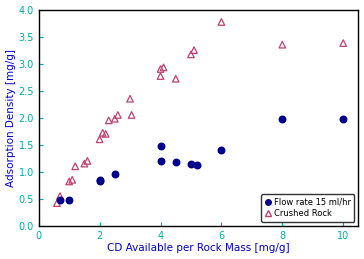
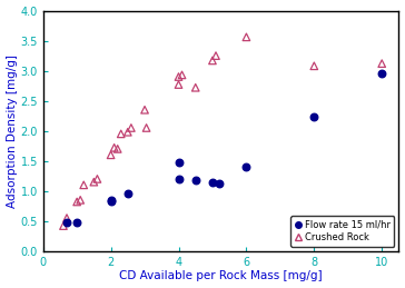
Crushed Rock/6: 3.77 -> 3.56
Flow rate 15 ml/hr/8: 1.98 -> 2.24
Crushed Rock/8: 3.35 -> 3.08
Flow rate 15 ml/hr/10: 1.98 -> 2.96
Crushed Rock/10: 3.38 -> 3.12
